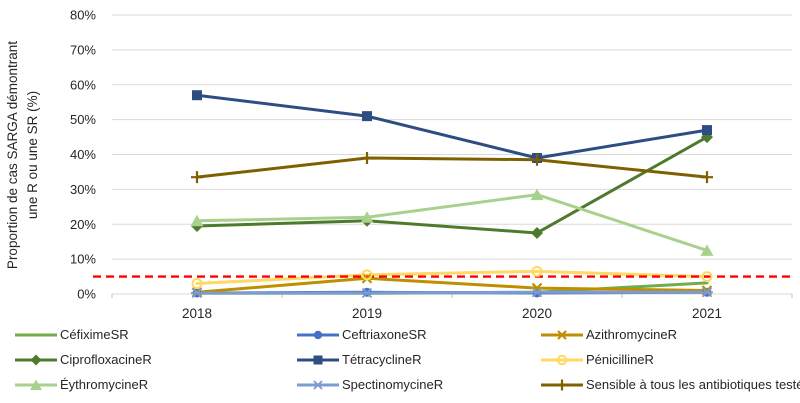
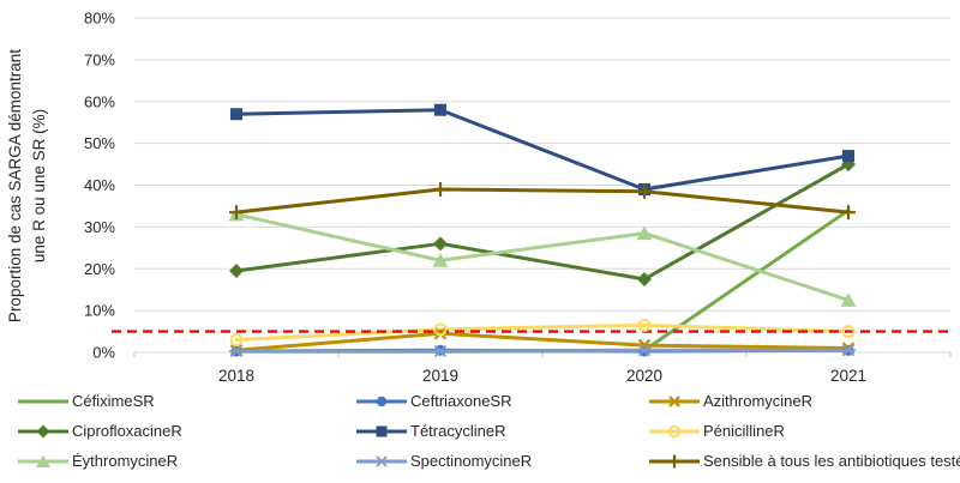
ÉythromycineR/2018: 21% -> 33%
CiprofloxacineR/2019: 21% -> 26%
TétracyclineR/2019: 51% -> 58%
CéfiximeSR/2021: 3% -> 34%
